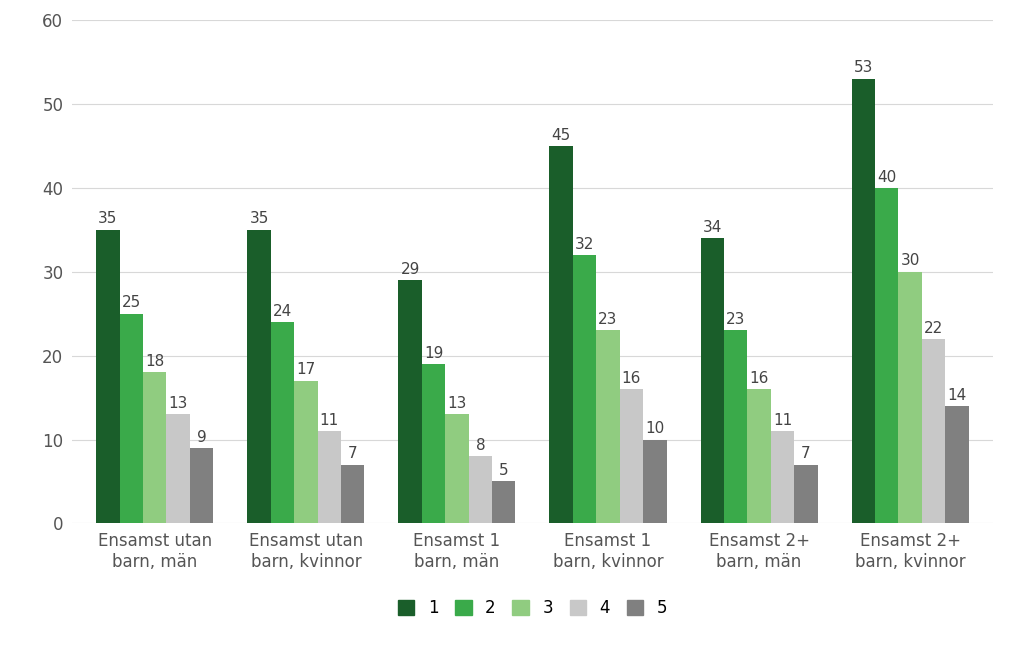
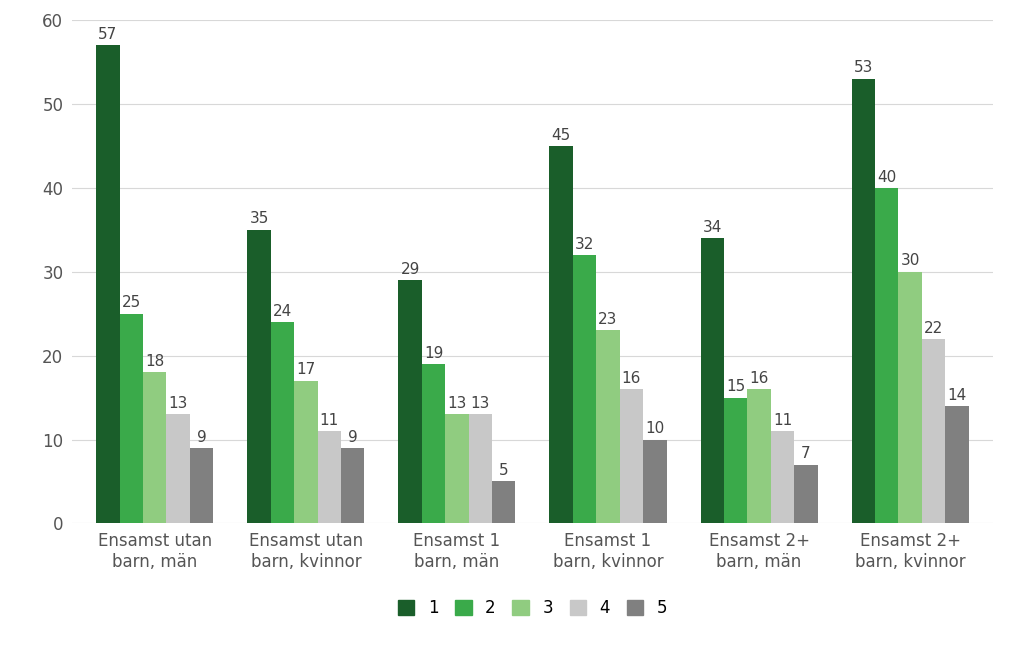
1/Ensamst utan barn, män: 35 -> 57
5/Ensamst utan barn, kvinnor: 7 -> 9
4/Ensamst 1 barn, män: 8 -> 13
2/Ensamst 2+ barn, män: 23 -> 15
